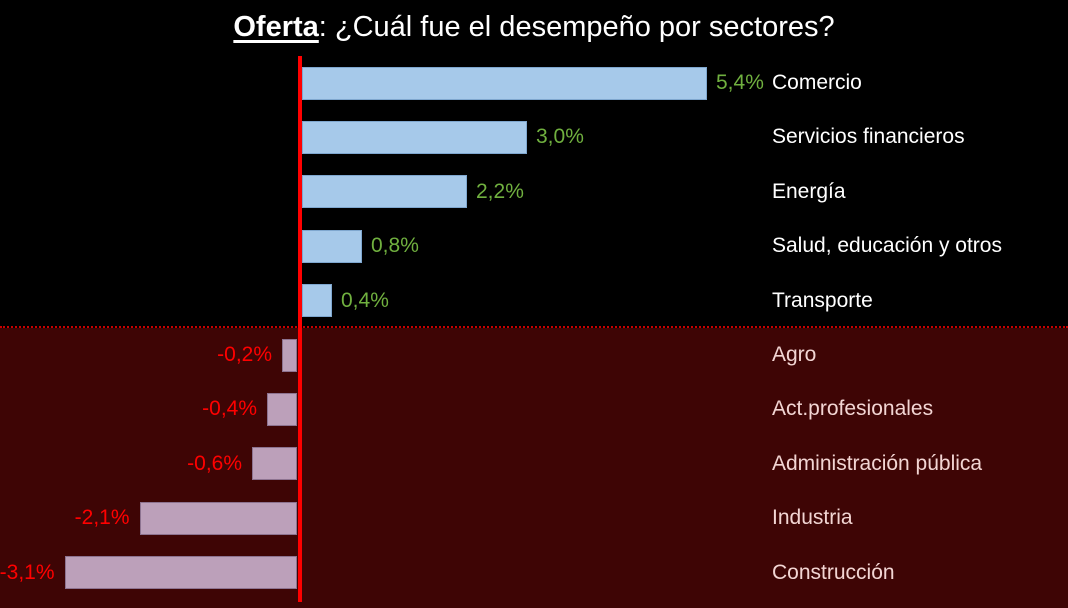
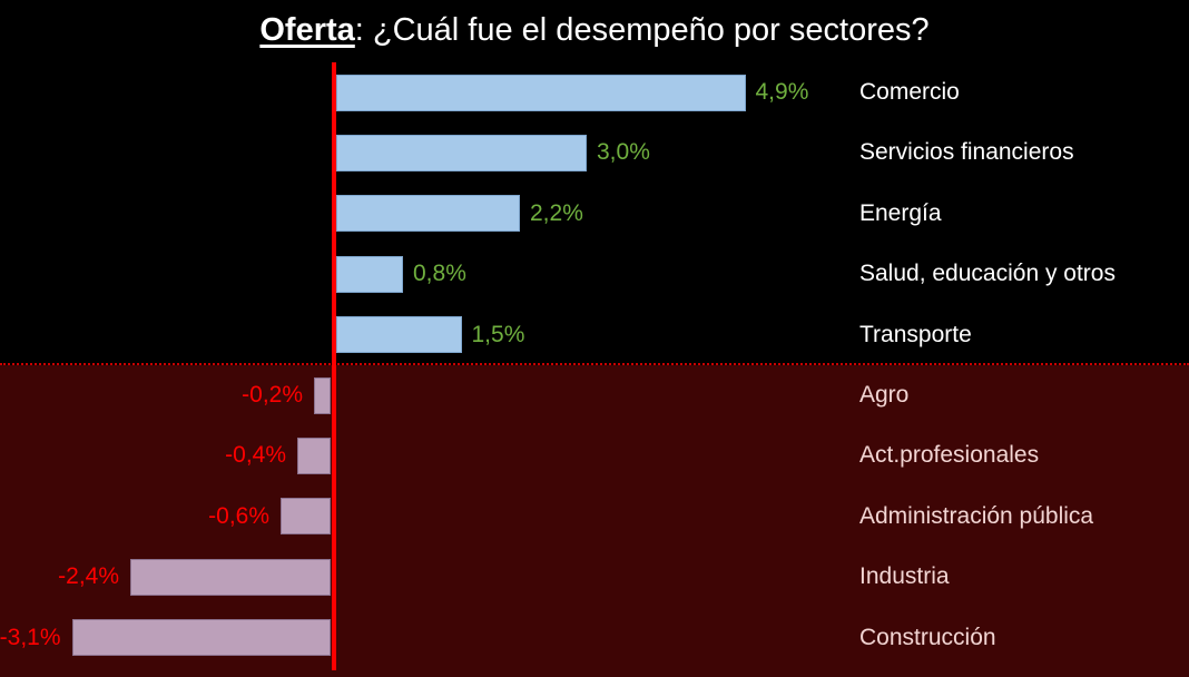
Comercio: 5,4% -> 4,9%
Transporte: 0,4% -> 1,5%
Industria: -2,1% -> -2,4%
